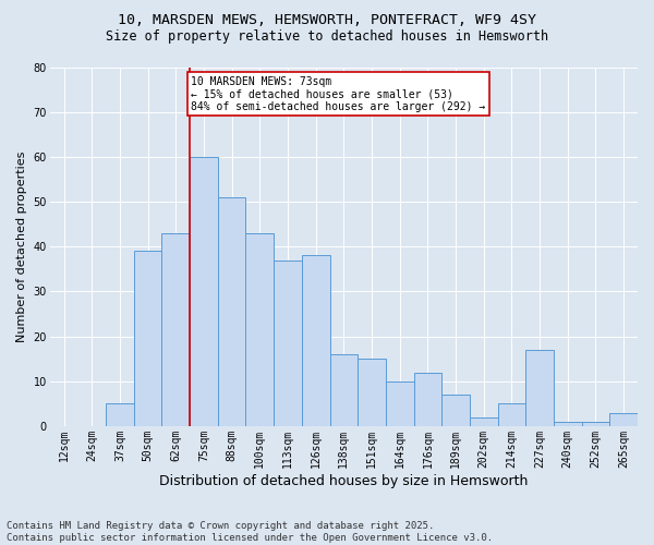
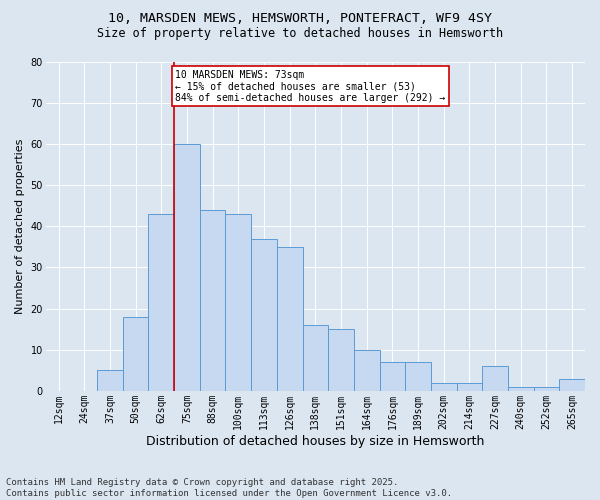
50sqm: 39 -> 18
88sqm: 51 -> 44
126sqm: 38 -> 35
176sqm: 12 -> 7
214sqm: 5 -> 2
227sqm: 17 -> 6
